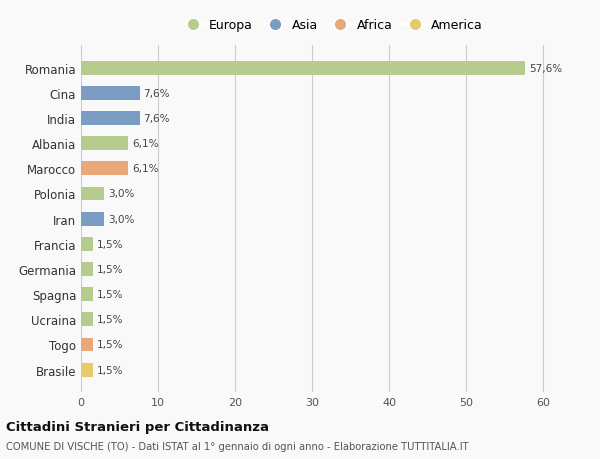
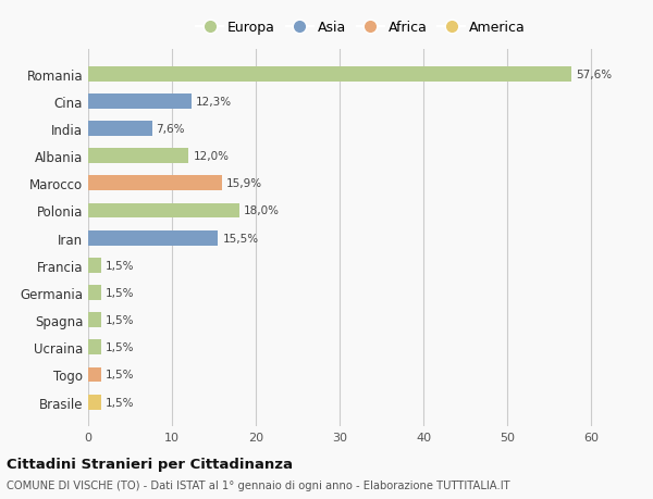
Cina: 7,6% -> 12,3%
Albania: 6,1% -> 12,0%
Marocco: 6,1% -> 15,9%
Polonia: 3,0% -> 18,0%
Iran: 3,0% -> 15,5%
